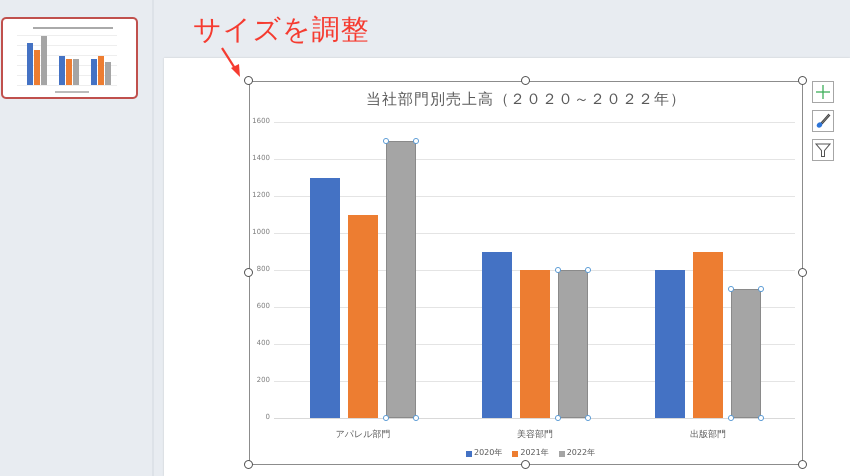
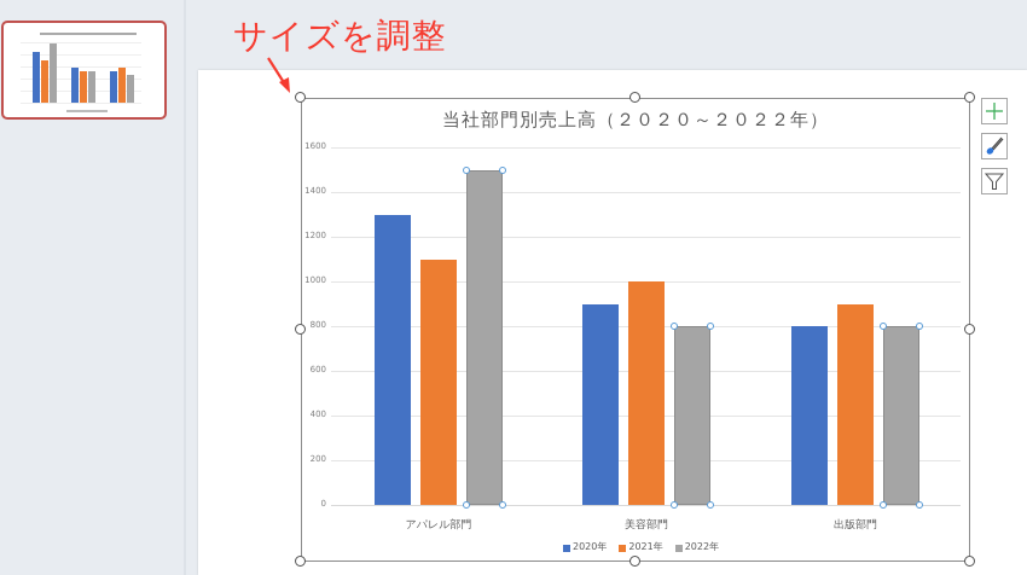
2021年/美容部門: 800 -> 1000
2022年/出版部門: 700 -> 800
